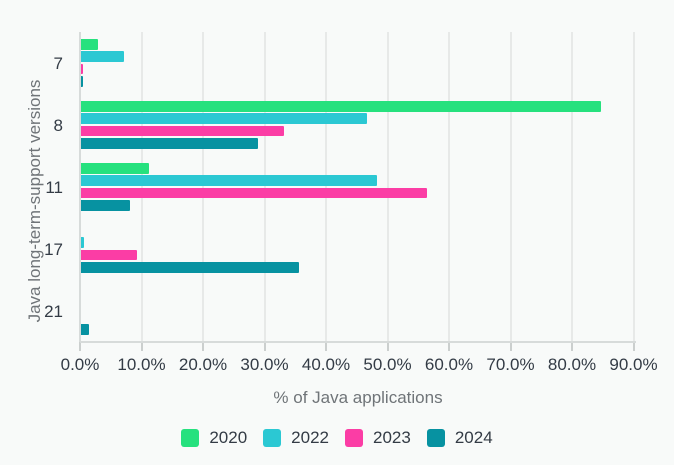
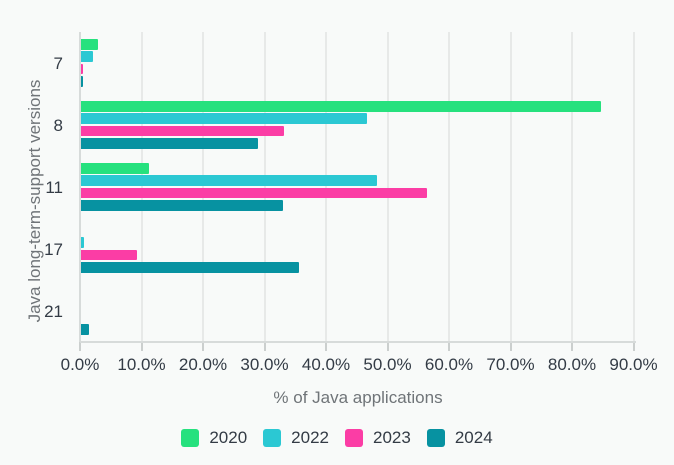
2022/7: 7% -> 2%
2024/11: 8% -> 33%
